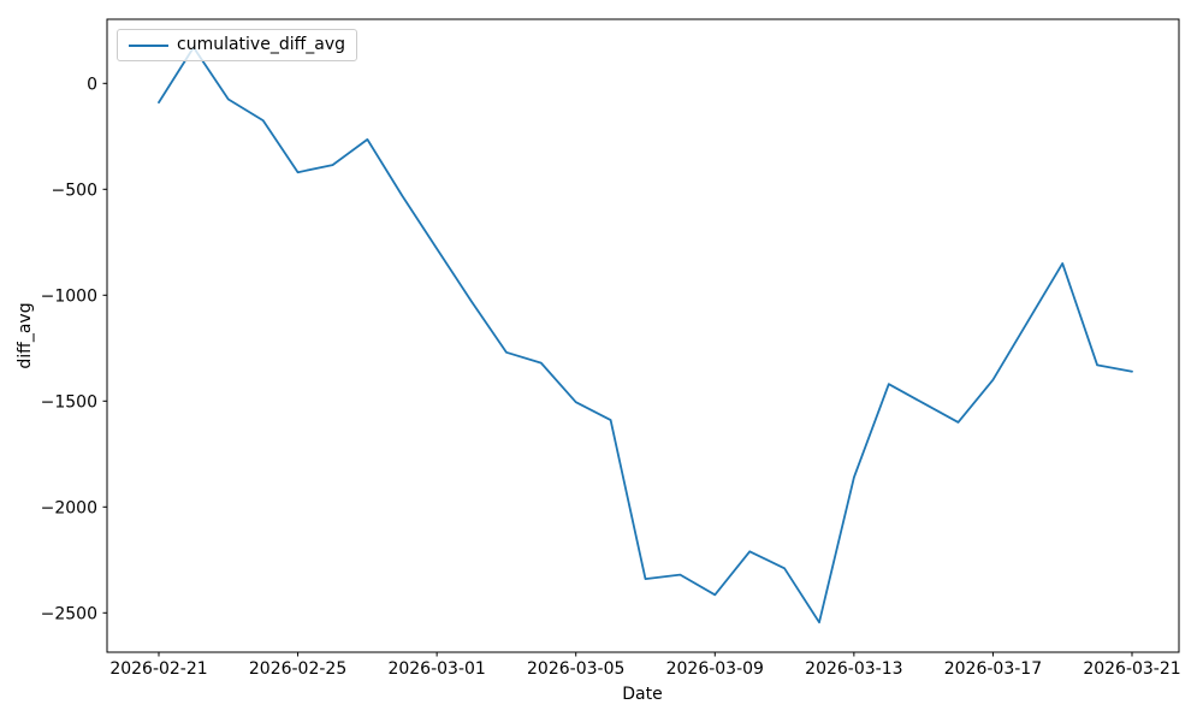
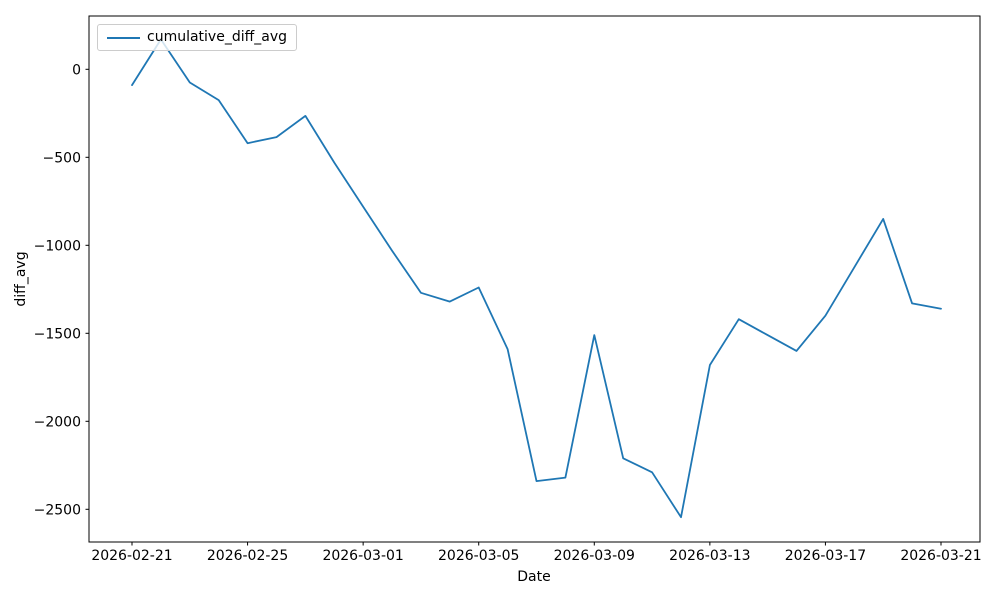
2026-03-05: -1500 -> -1240
2026-03-09: -2420 -> -1510
2026-03-13: -1860 -> -1680
